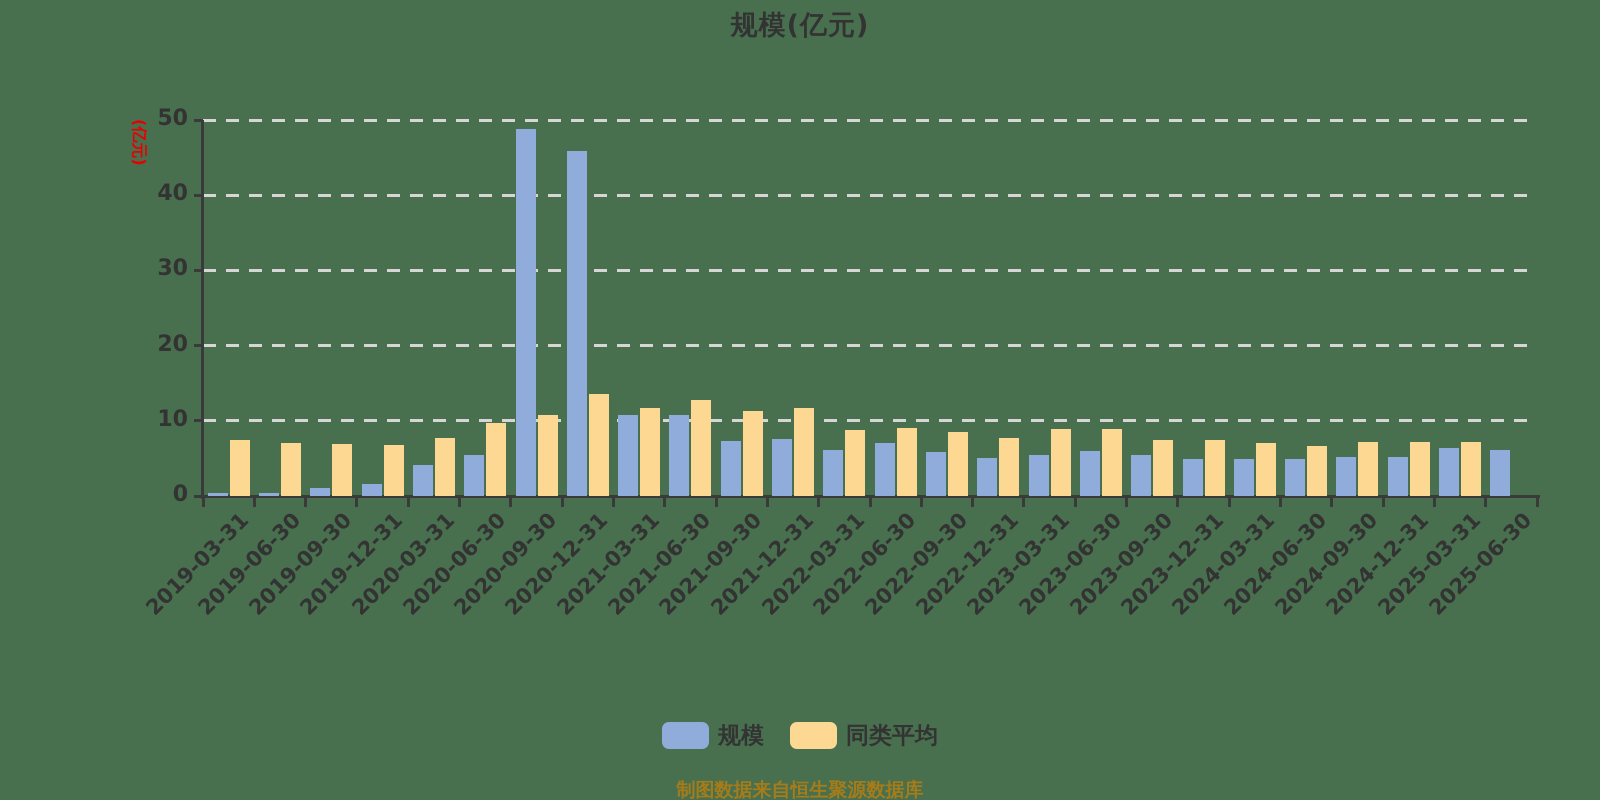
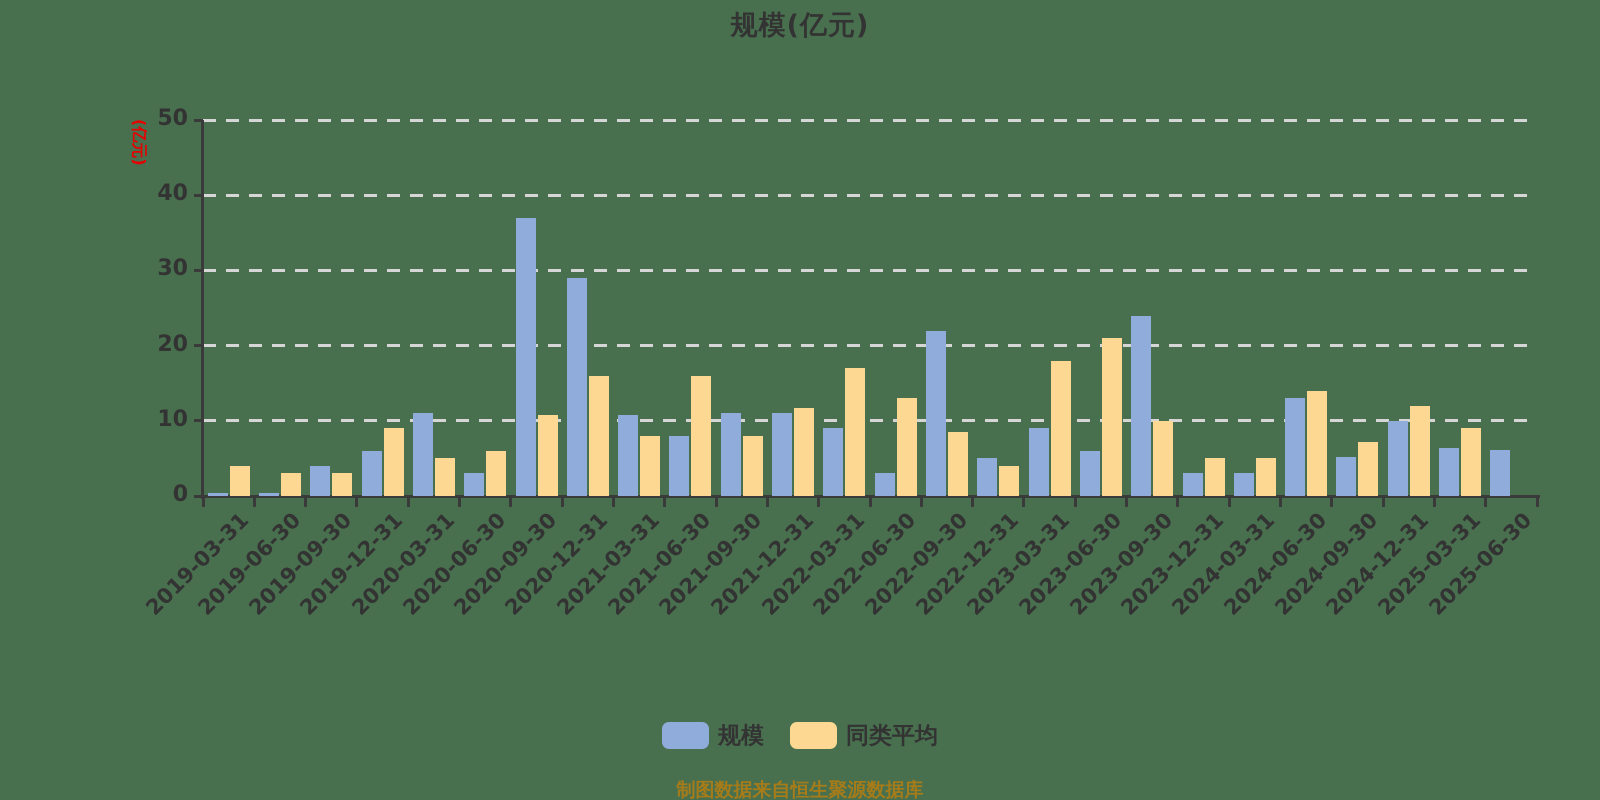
同类平均/2019-03-31: 8 -> 4
同类平均/2019-06-30: 7 -> 3
规模/2019-09-30: 1 -> 4
同类平均/2019-09-30: 7 -> 3
规模/2019-12-31: 2 -> 6
同类平均/2019-12-31: 7 -> 9
规模/2020-03-31: 4 -> 11
同类平均/2020-03-31: 8 -> 5
规模/2020-06-30: 5 -> 3
同类平均/2020-06-30: 10 -> 6
规模/2020-09-30: 49 -> 37
规模/2020-12-31: 46 -> 29
同类平均/2020-12-31: 14 -> 16
同类平均/2021-03-31: 12 -> 8
规模/2021-06-30: 11 -> 8
同类平均/2021-06-30: 13 -> 16
规模/2021-09-30: 7 -> 11
同类平均/2021-09-30: 11 -> 8
规模/2021-12-31: 8 -> 11
规模/2022-03-31: 6 -> 9
同类平均/2022-03-31: 9 -> 17
规模/2022-06-30: 7 -> 3
同类平均/2022-06-30: 9 -> 13
规模/2022-09-30: 6 -> 22
同类平均/2022-12-31: 8 -> 4
规模/2023-03-31: 6 -> 9
同类平均/2023-03-31: 9 -> 18
同类平均/2023-06-30: 9 -> 21
规模/2023-09-30: 5 -> 24
同类平均/2023-09-30: 8 -> 10
规模/2023-12-31: 5 -> 3
同类平均/2023-12-31: 8 -> 5
规模/2024-03-31: 5 -> 3
同类平均/2024-03-31: 7 -> 5
规模/2024-06-30: 5 -> 13
同类平均/2024-06-30: 7 -> 14
规模/2024-12-31: 5 -> 10
同类平均/2024-12-31: 7 -> 12
同类平均/2025-03-31: 7 -> 9
